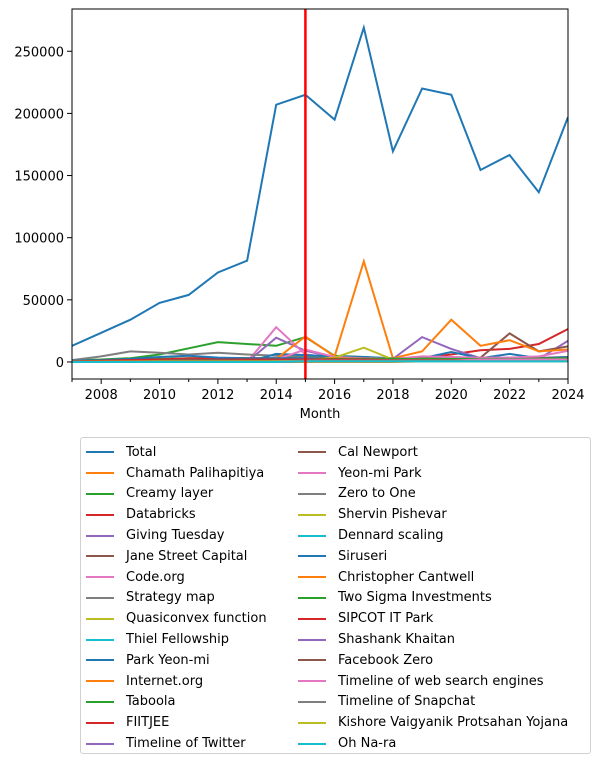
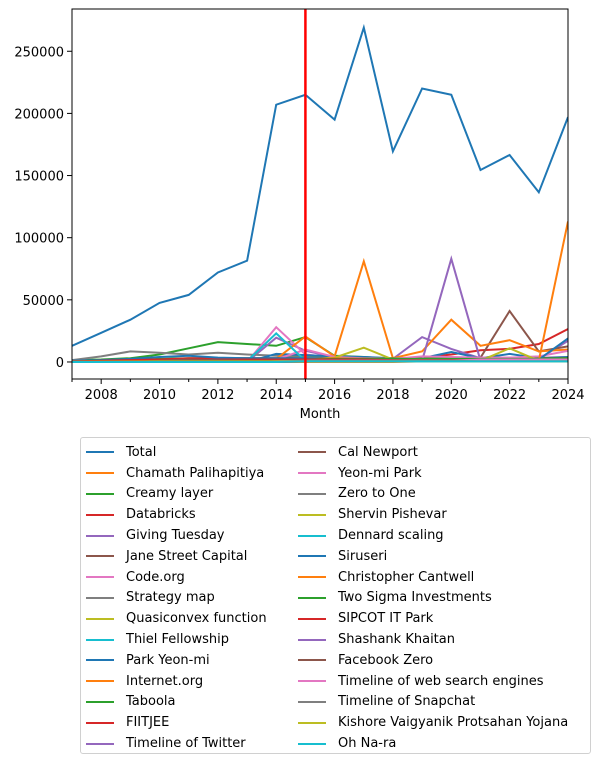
Dennard scaling/2014: 1000 -> 23000
Timeline of Twitter/2020: 1000 -> 83000
Jane Street Capital/2022: 23000 -> 41000
Shervin Pishevar/2022: 1000 -> 11000
Siruseri/2024: 2000 -> 19000
Christopher Cantwell/2024: 1000 -> 113000
